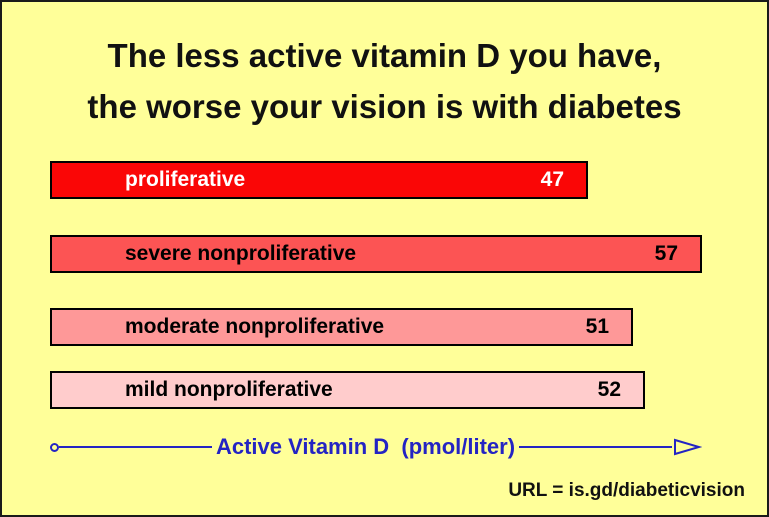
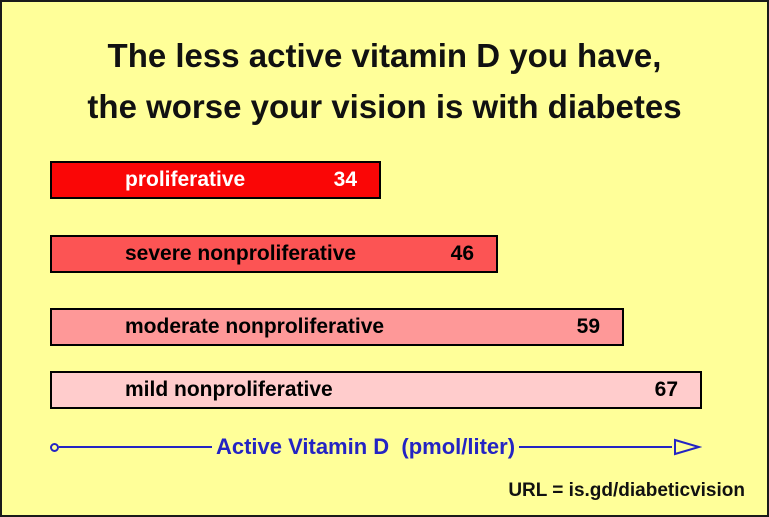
proliferative: 47 -> 34
severe nonproliferative: 57 -> 46
moderate nonproliferative: 51 -> 59
mild nonproliferative: 52 -> 67
